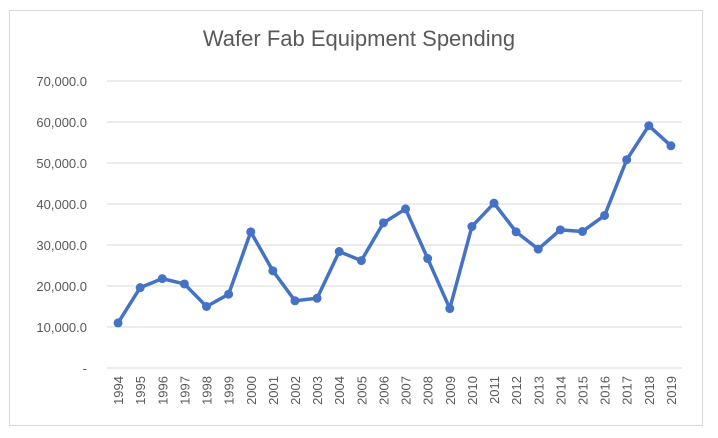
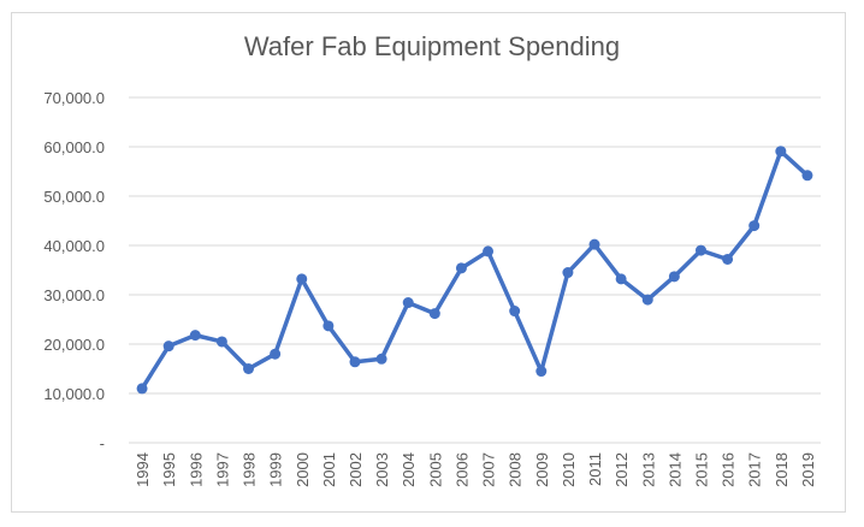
2015: 33000 -> 39000
2017: 51000 -> 44000
